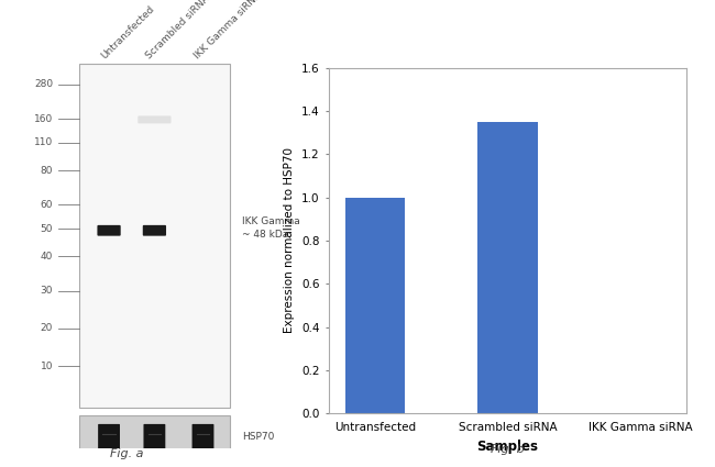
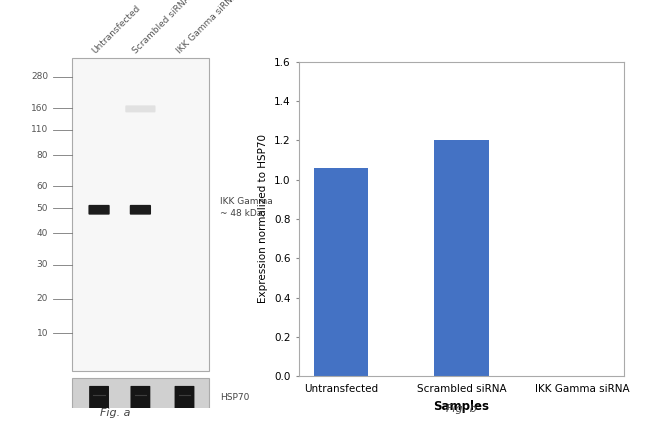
Untransfected: 1.00 -> 1.06
Scrambled siRNA: 1.35 -> 1.20
